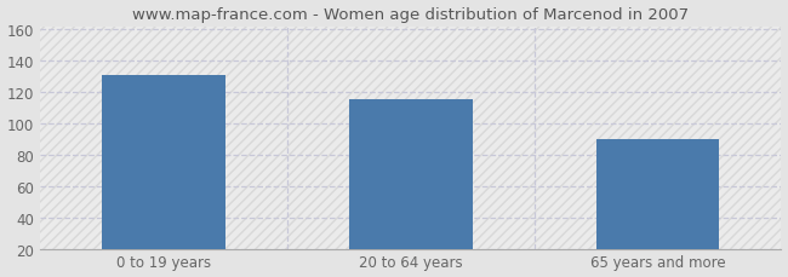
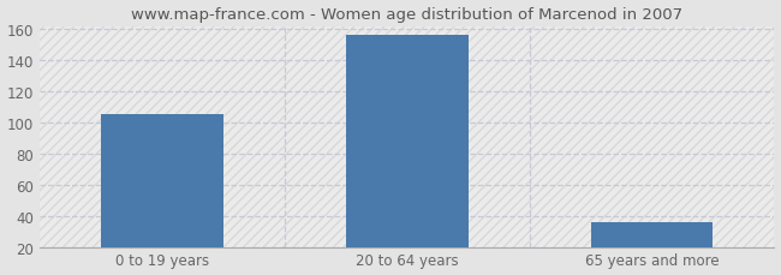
0 to 19 years: 131 -> 105
20 to 64 years: 115 -> 156
65 years and more: 90 -> 36
